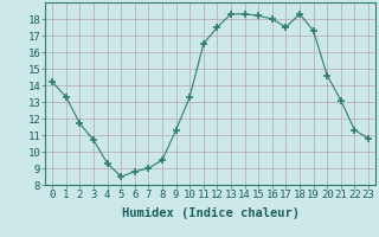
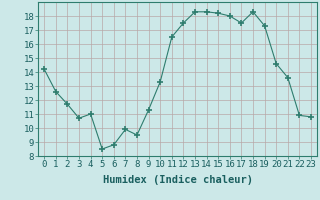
1: 13.3 -> 12.6
4: 9.3 -> 11.0
7: 9.0 -> 9.9
21: 13.1 -> 13.6
22: 11.3 -> 10.9
